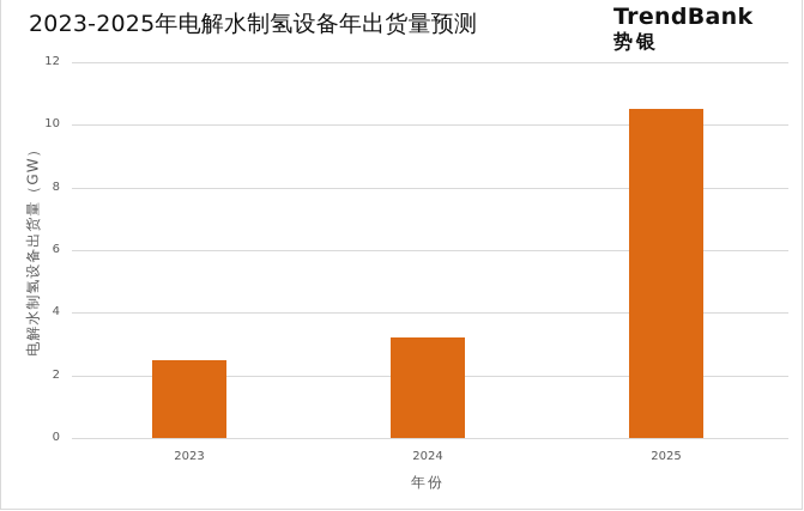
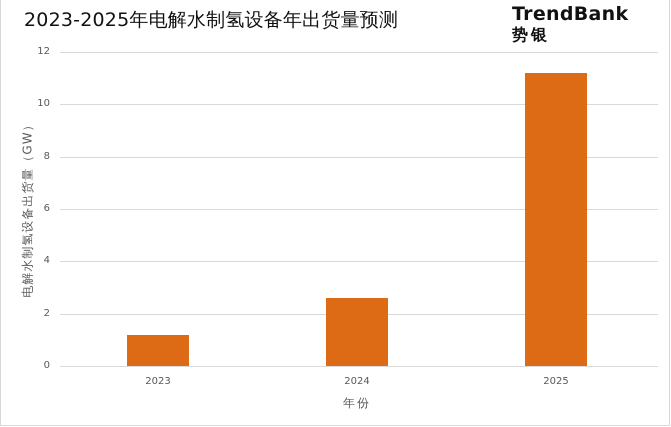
2023: 2.5 -> 1.2
2024: 3.2 -> 2.6
2025: 10.5 -> 11.2
